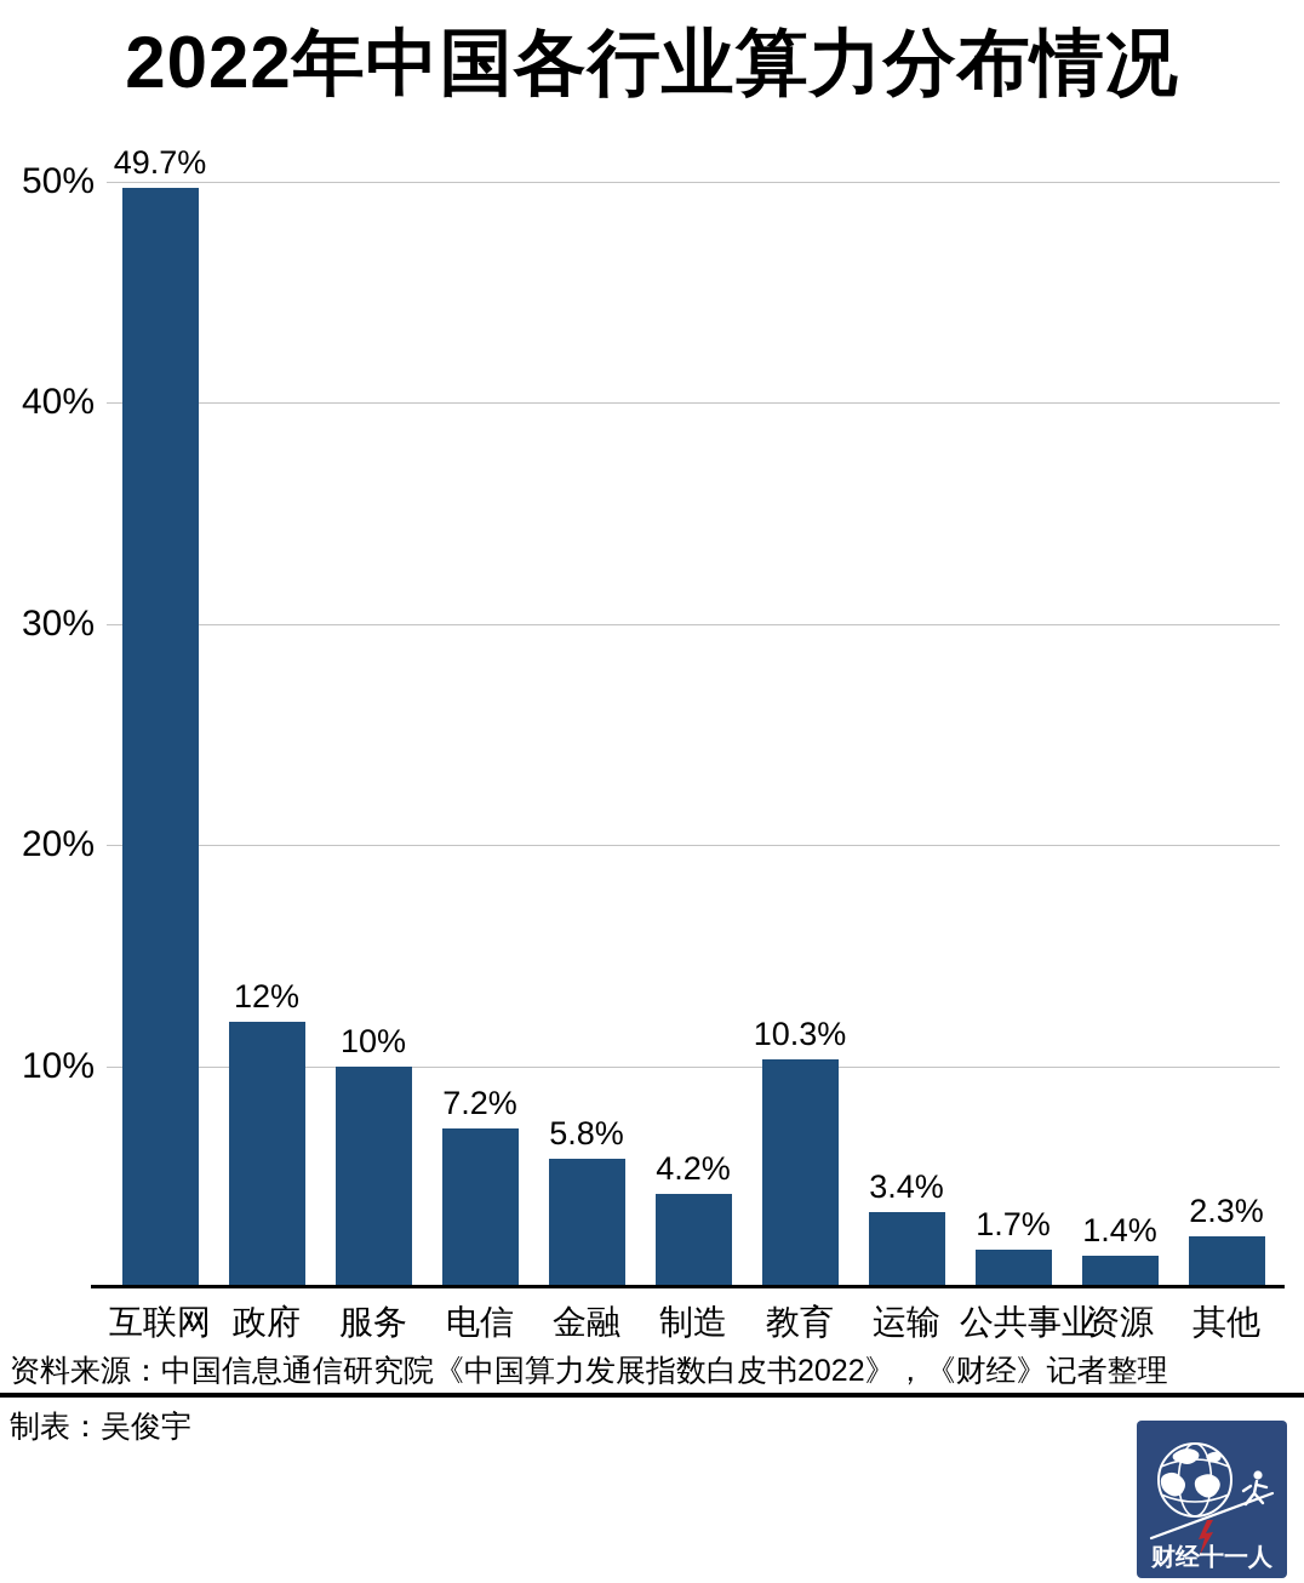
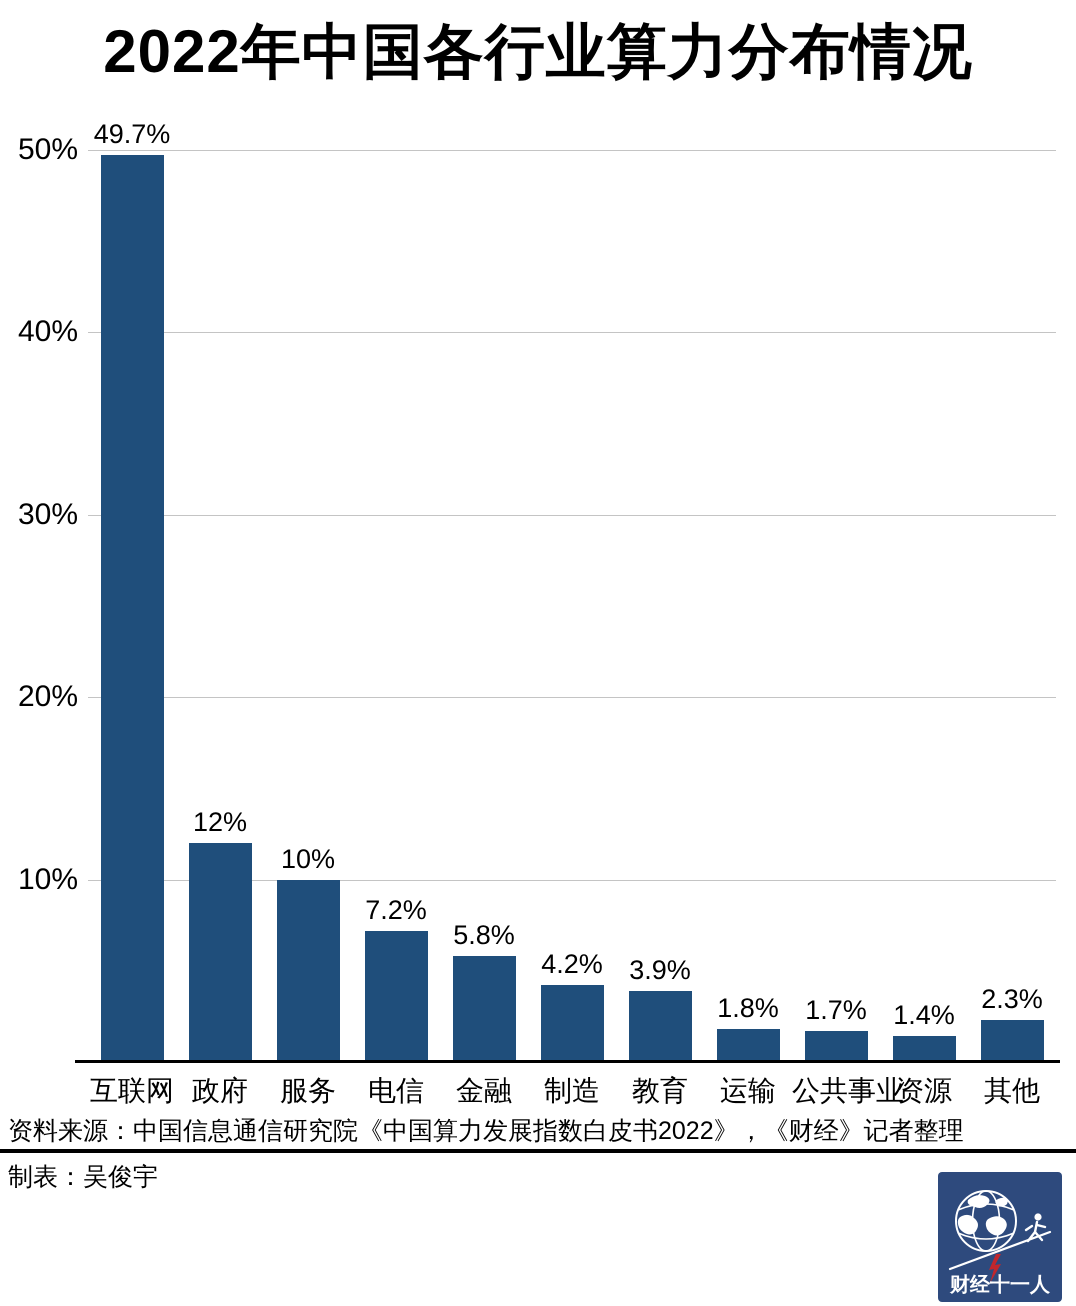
教育: 10.3% -> 3.9%
运输: 3.4% -> 1.8%
